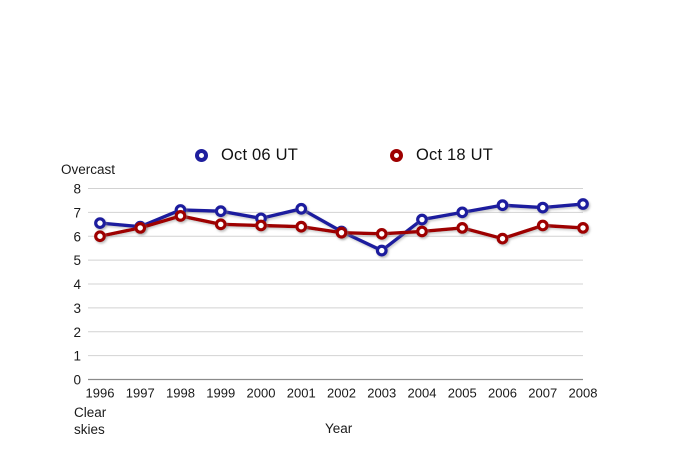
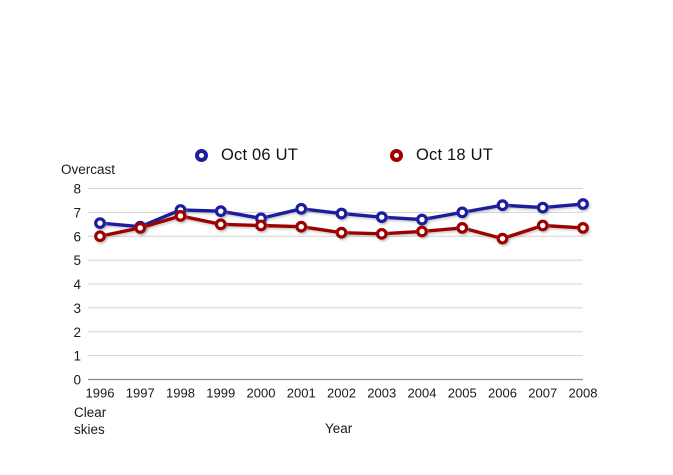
Oct 06 UT/2002: 6.2 -> 7.0
Oct 06 UT/2003: 5.4 -> 6.8
